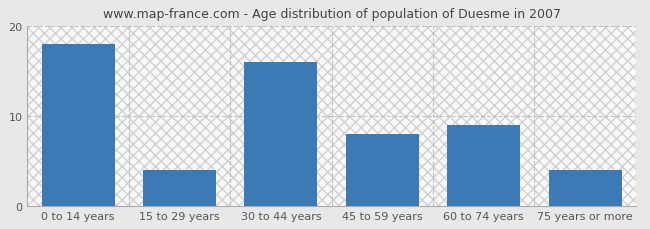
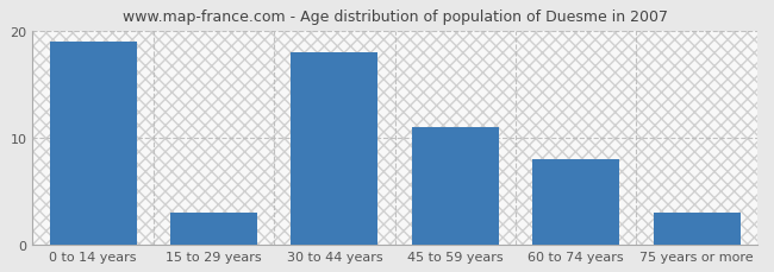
0 to 14 years: 18 -> 19
15 to 29 years: 4 -> 3
30 to 44 years: 16 -> 18
45 to 59 years: 8 -> 11
60 to 74 years: 9 -> 8
75 years or more: 4 -> 3
